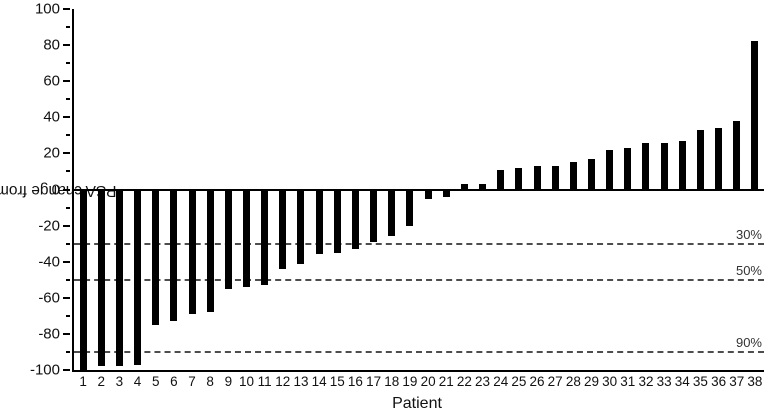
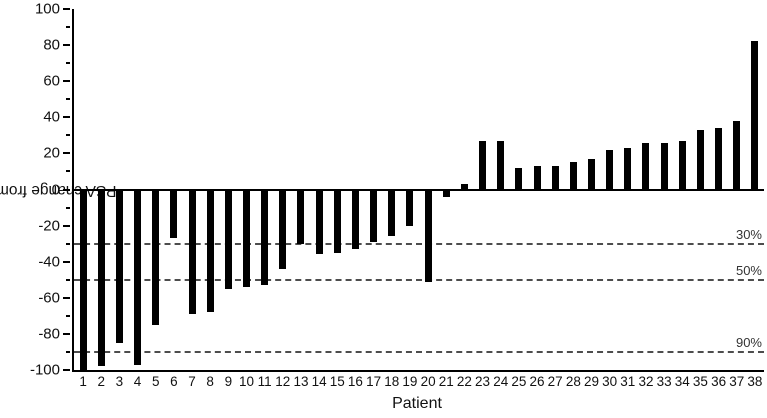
3: -98 -> -85
6: -73 -> -27
13: -41 -> -30
20: -5 -> -51
23: 3 -> 27
24: 11 -> 27
